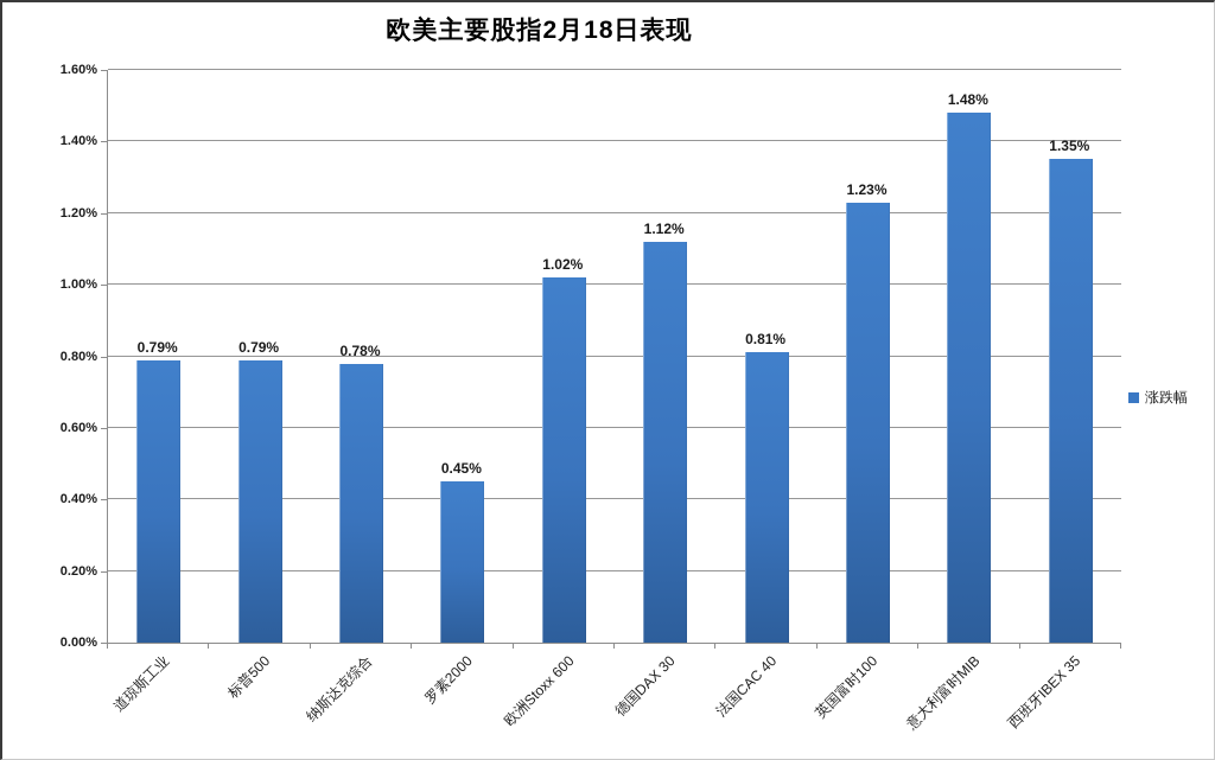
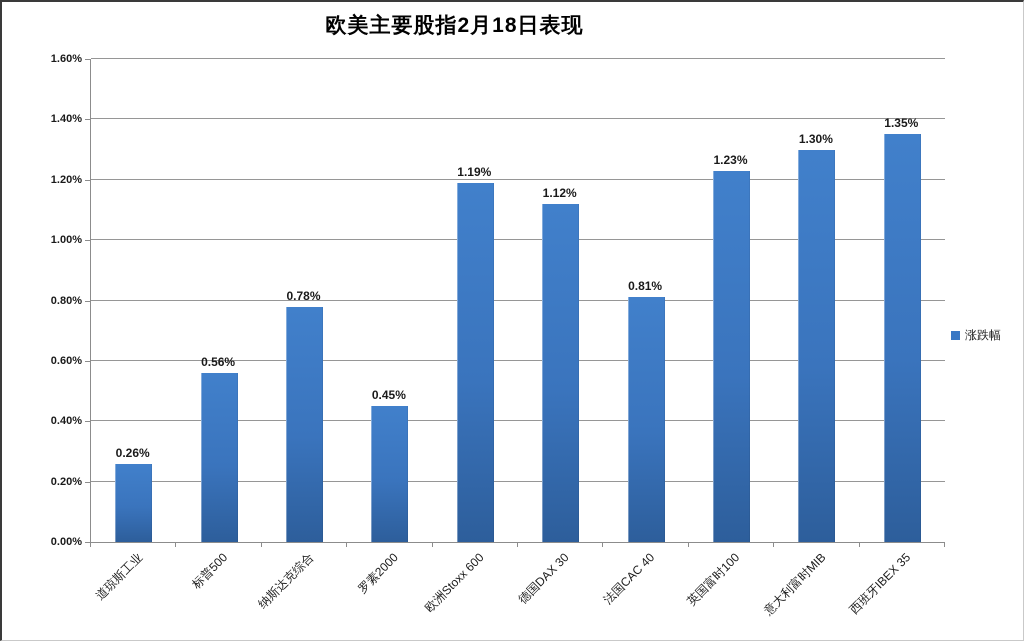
道琼斯工业: 0.79% -> 0.26%
标普500: 0.79% -> 0.56%
欧洲Stoxx 600: 1.02% -> 1.19%
意大利富时MIB: 1.48% -> 1.30%
